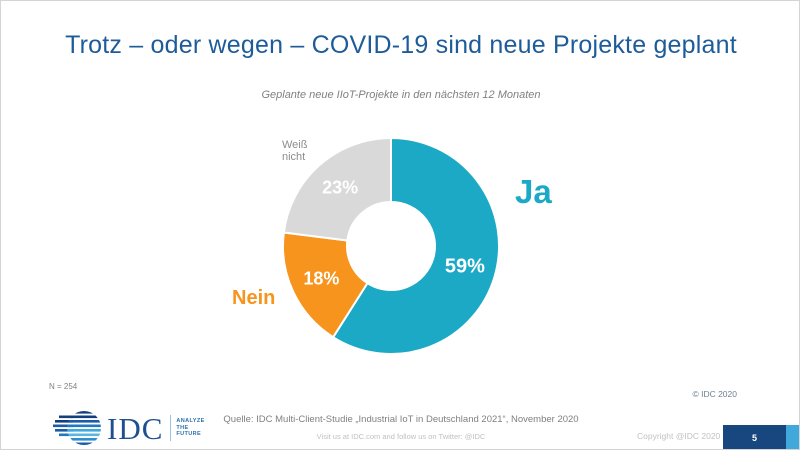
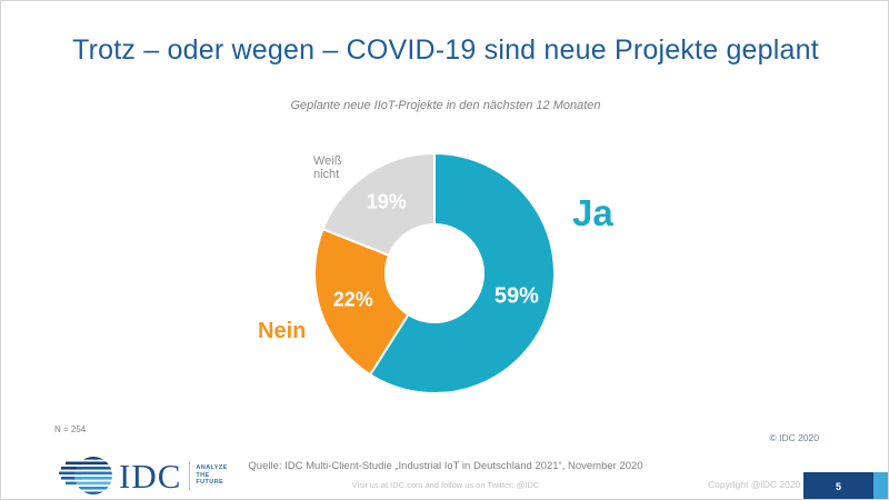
Nein: 18% -> 22%
Weiß nicht: 23% -> 19%
